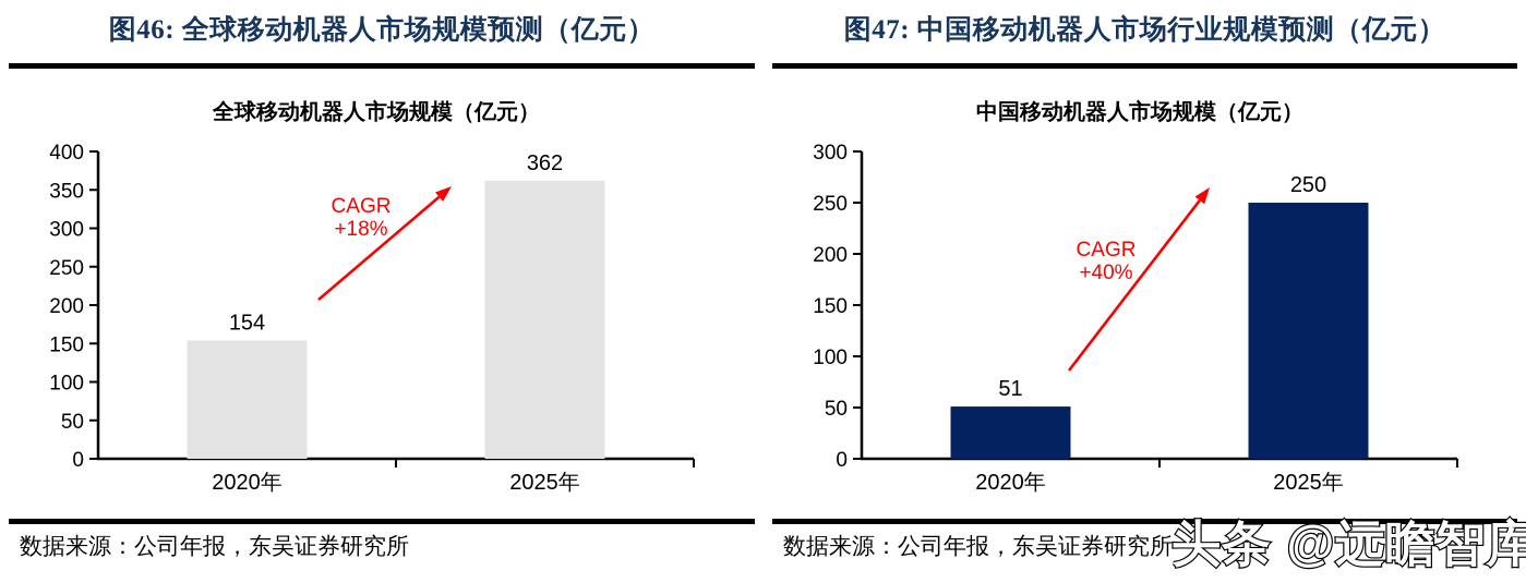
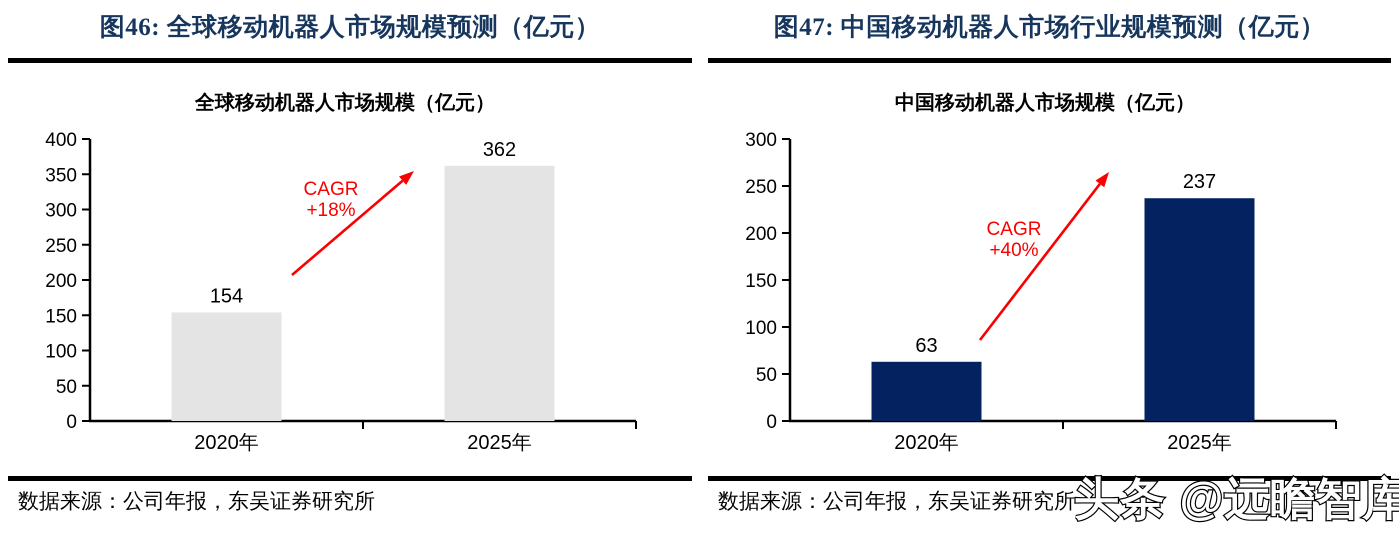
中国移动机器人市场规模（亿元）/2020年: 51 -> 63
中国移动机器人市场规模（亿元）/2025年: 250 -> 237
